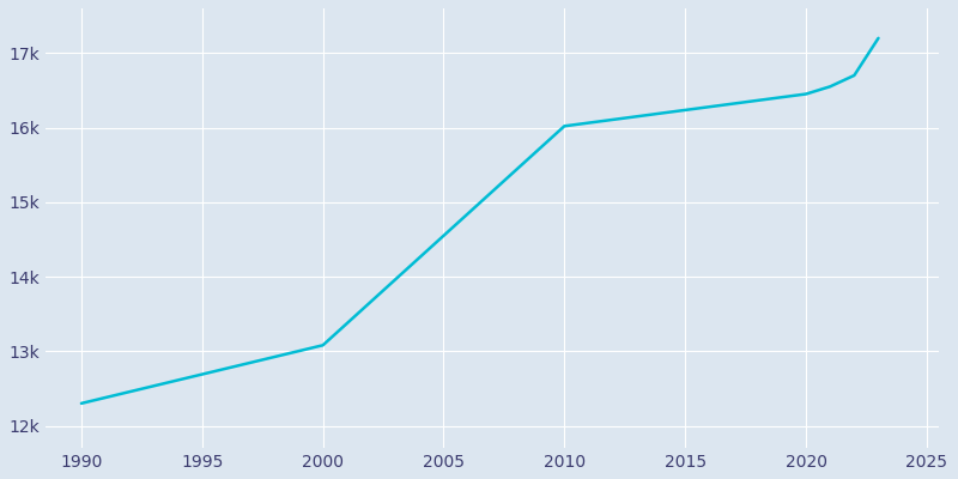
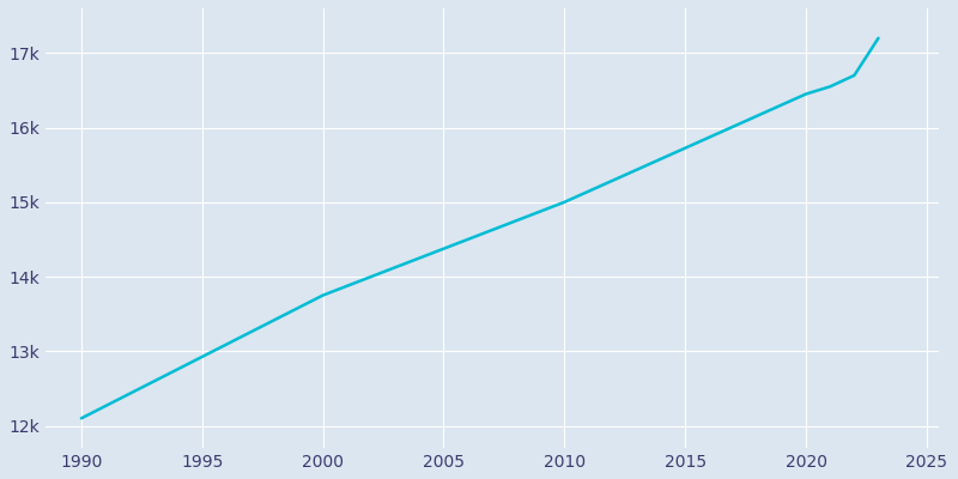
1990: 12.30k -> 12.10k
2000: 13.08k -> 13.75k
2010: 16.02k -> 15.00k
